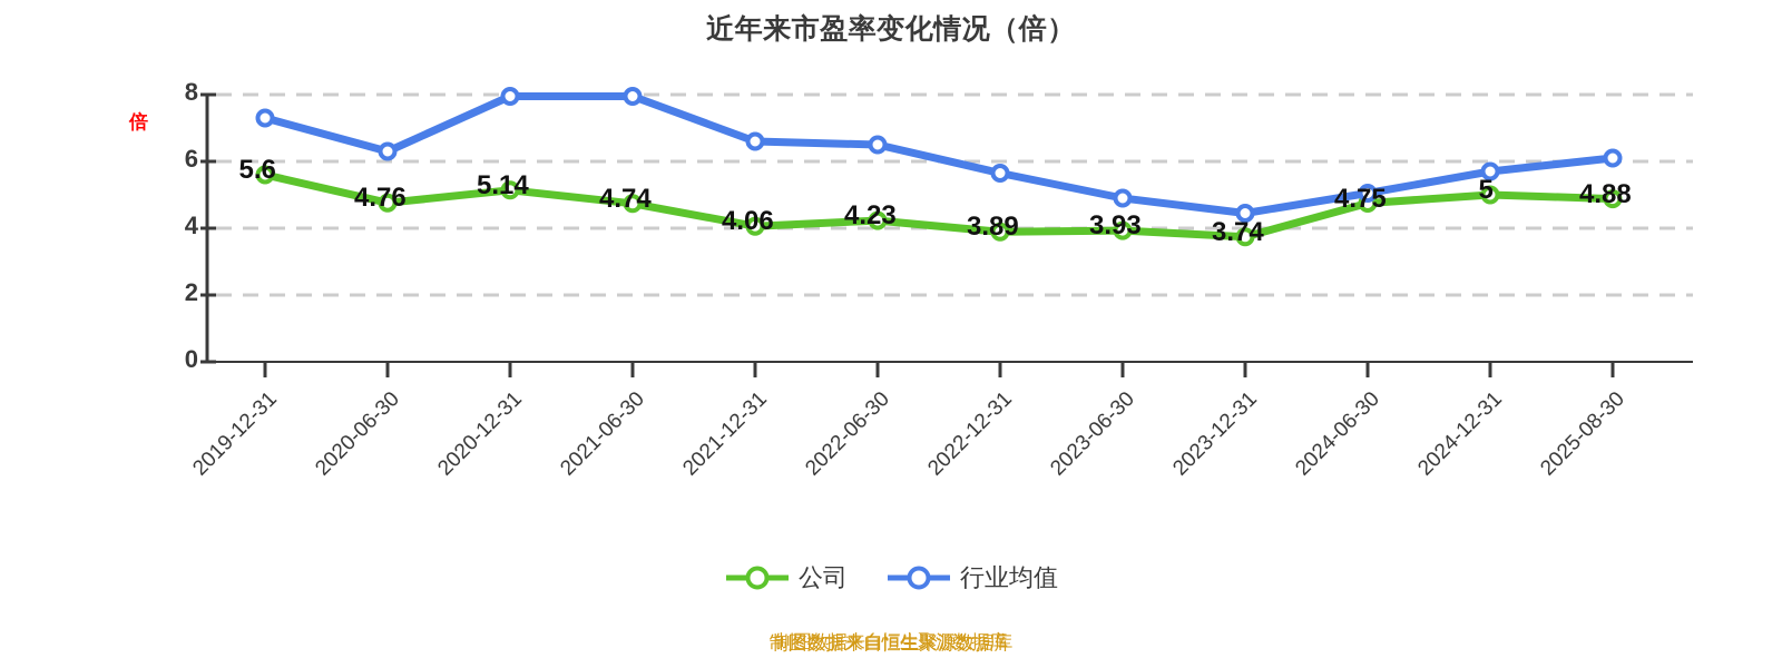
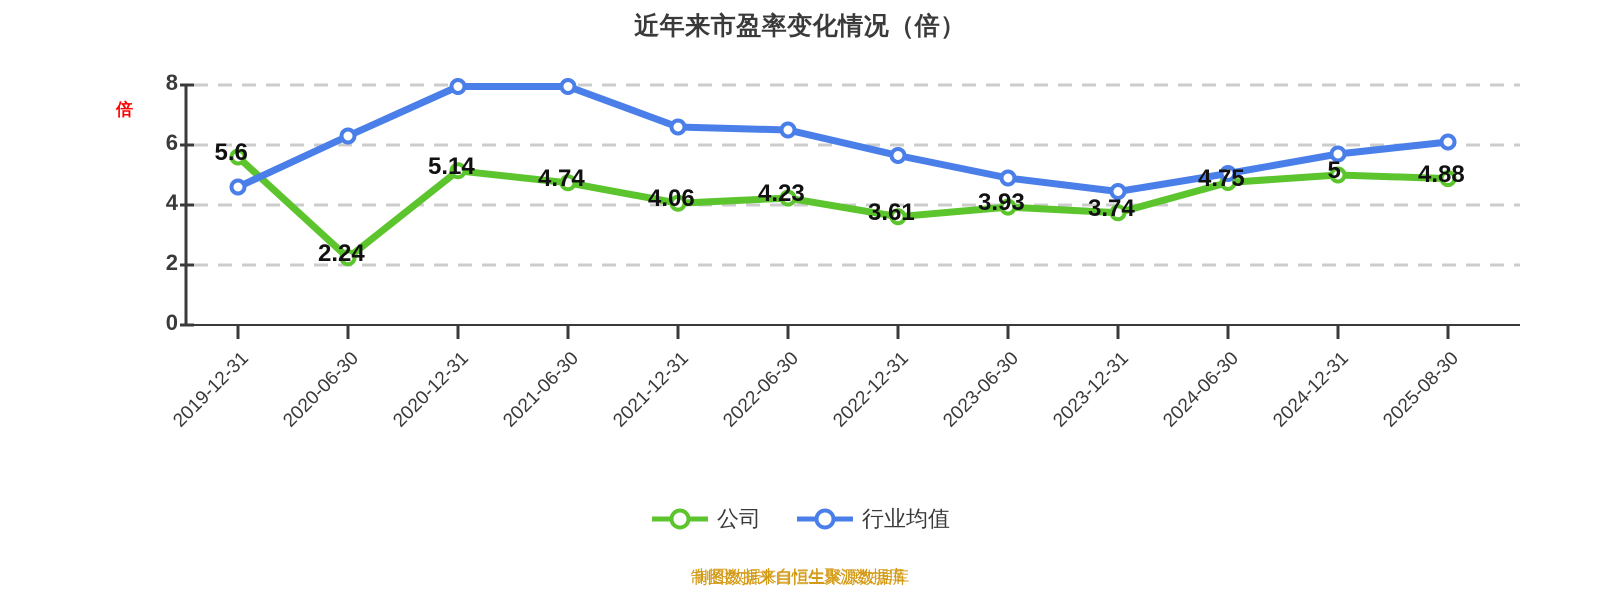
行业均值/2019-12-31: 7.3 -> 4.6
公司/2020-06-30: 4.76 -> 2.24
公司/2022-12-31: 3.89 -> 3.61
